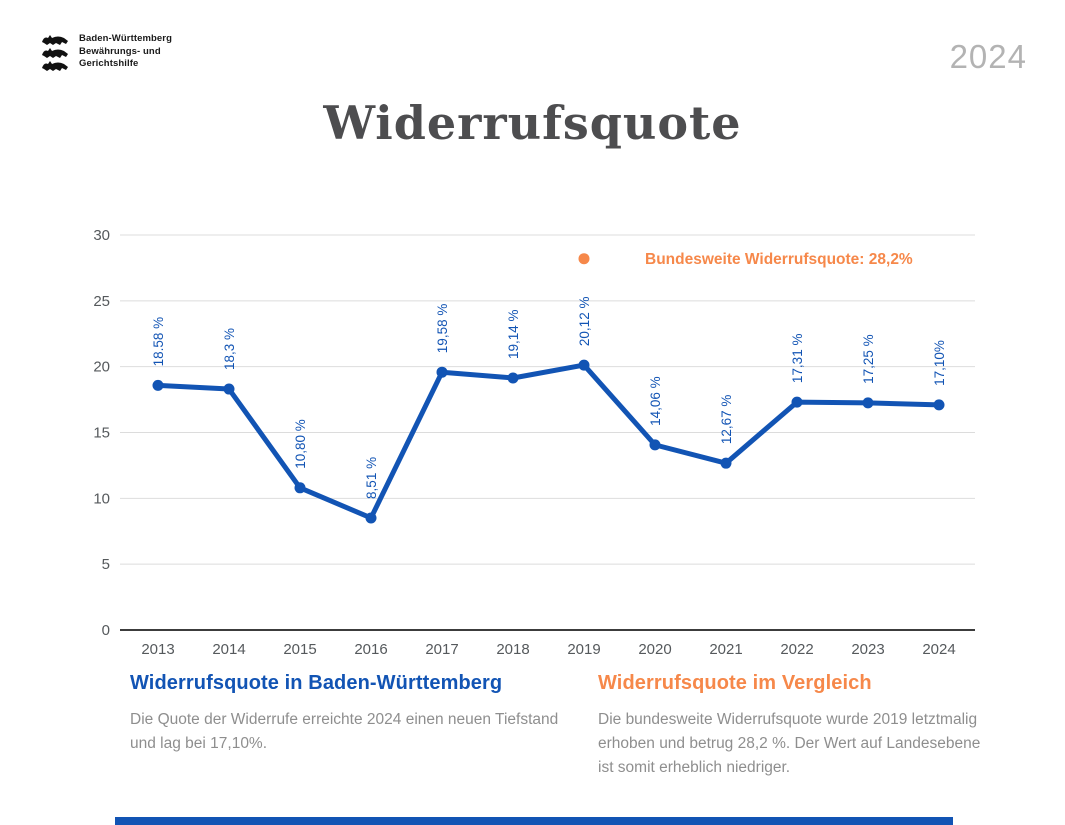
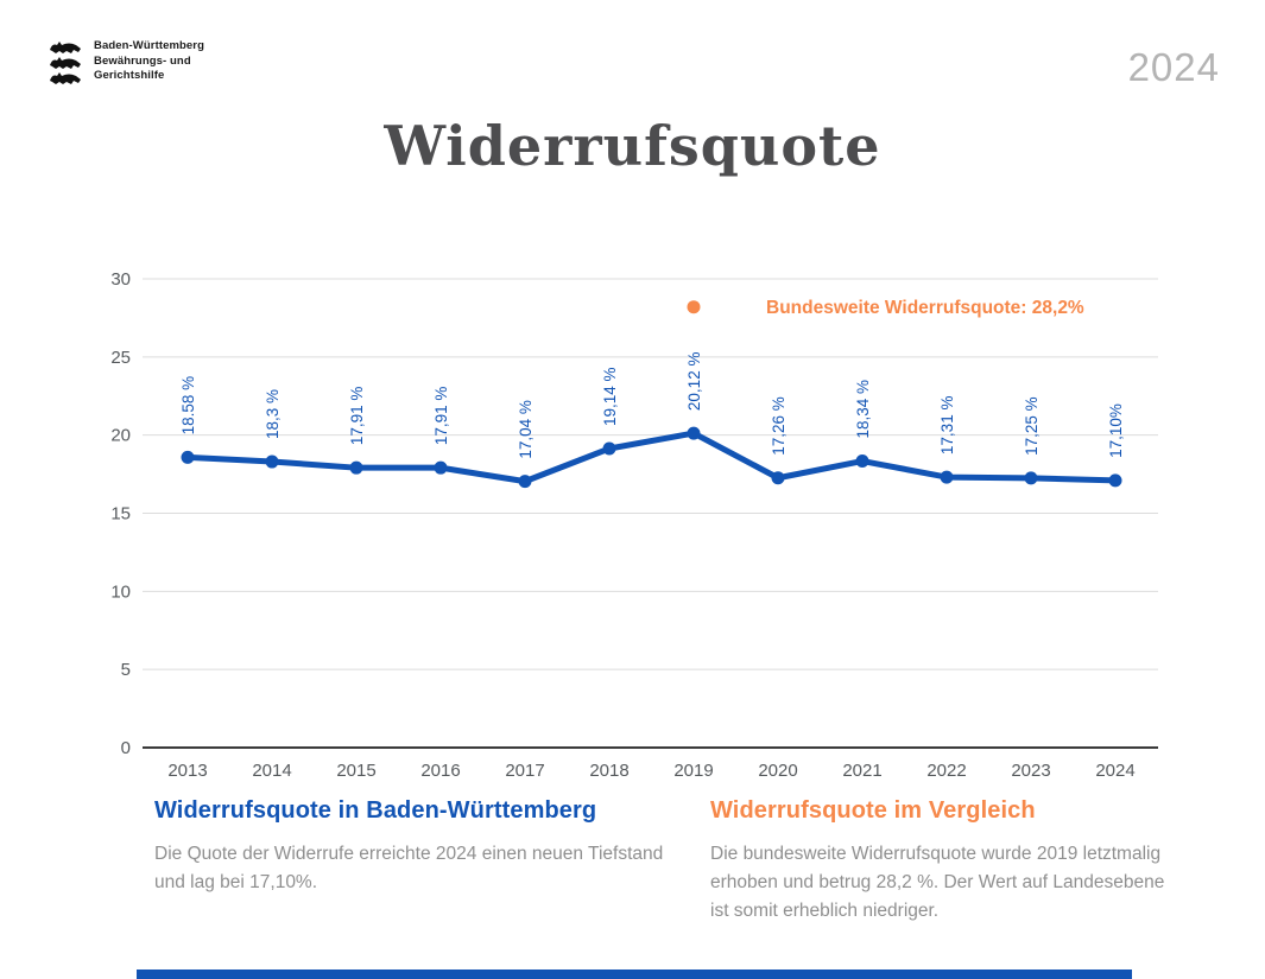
2015: 10,80 -> 17,91
2016: 8,51 -> 17,91
2017: 19,58 -> 17,04
2020: 14,06 -> 17,26
2021: 12,67 -> 18,34
